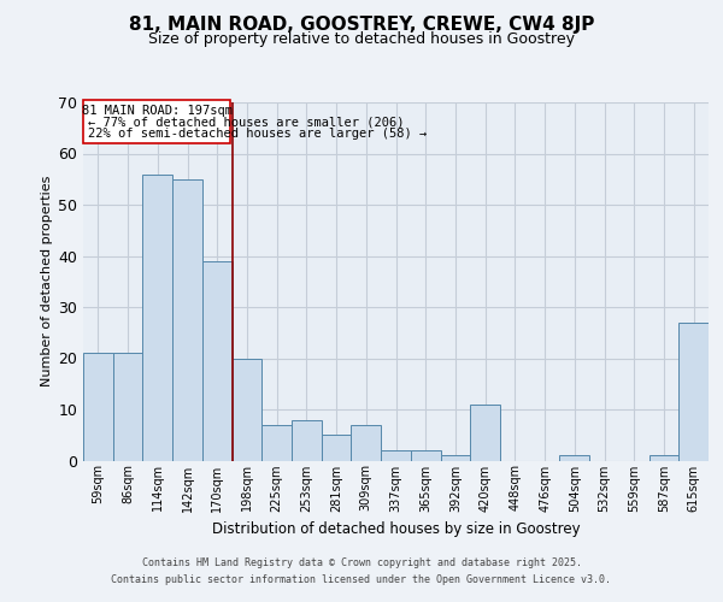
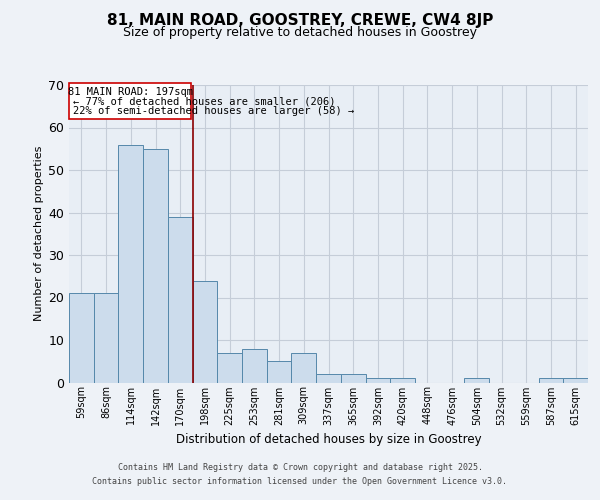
198sqm: 20 -> 24
420sqm: 11 -> 1
615sqm: 27 -> 1
